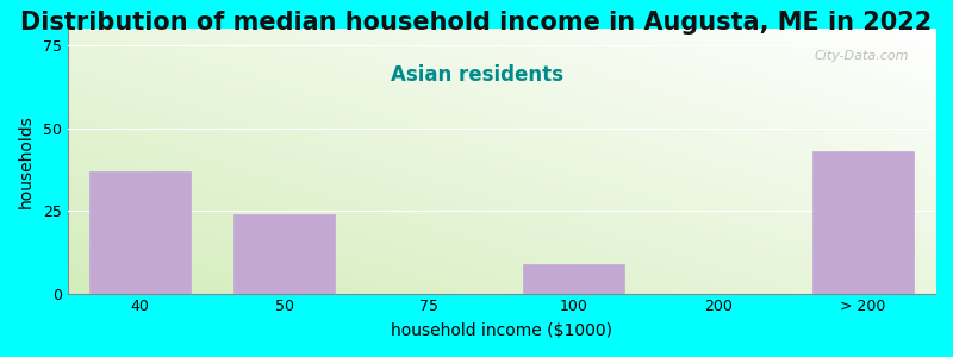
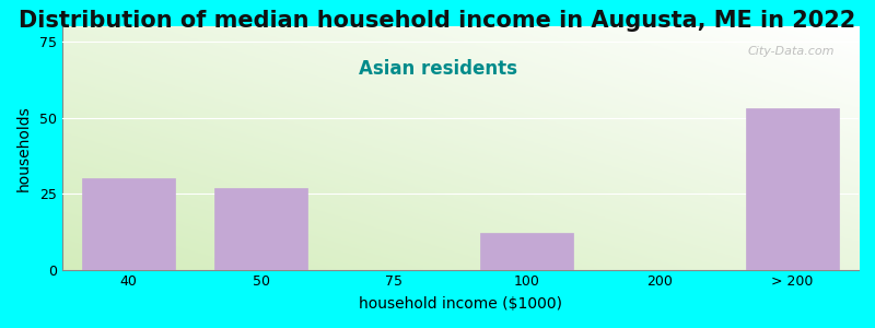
40: 37 -> 30
50: 24 -> 27
100: 9 -> 12
> 200: 43 -> 53
